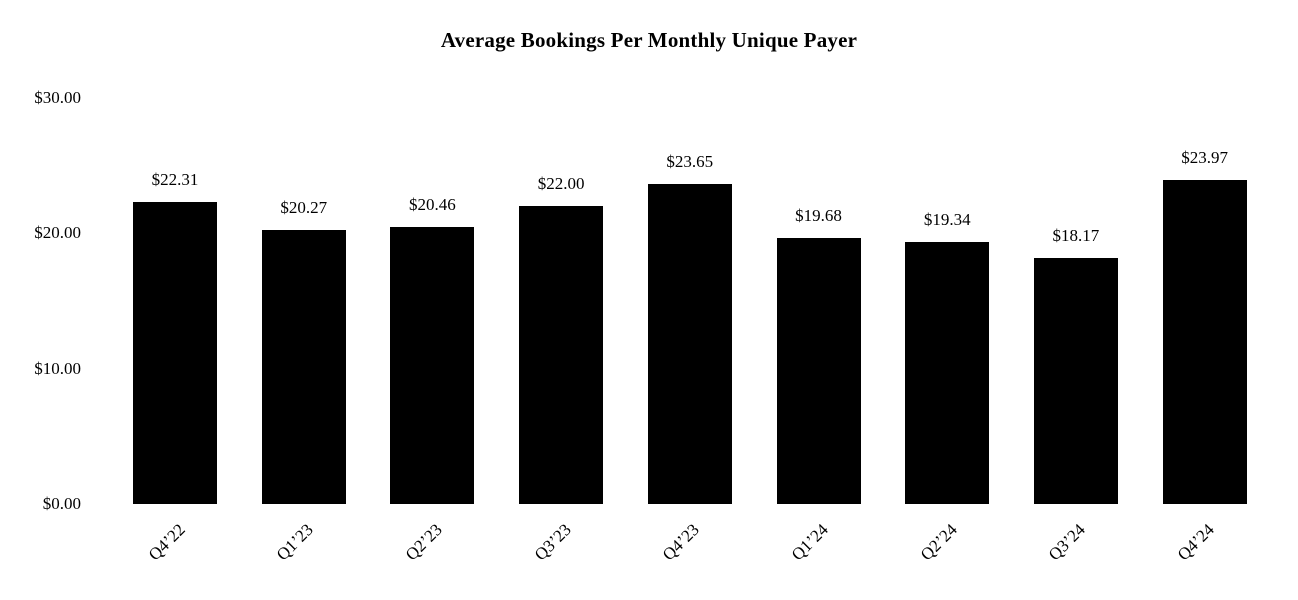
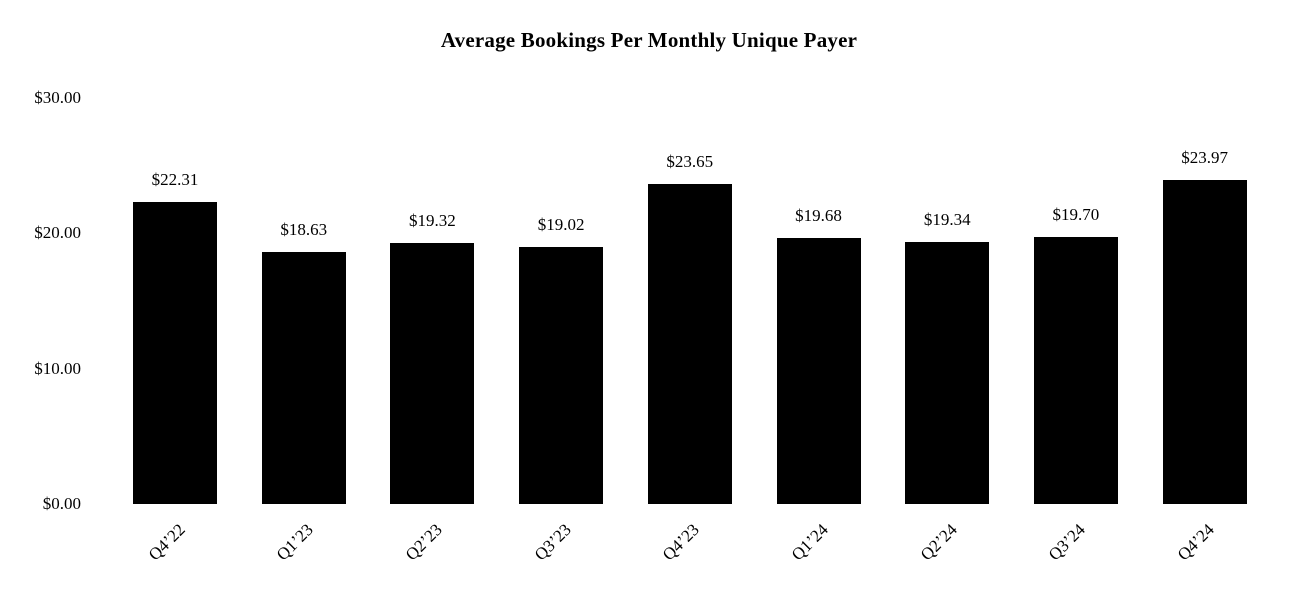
Q1’23: $20.27 -> $18.63
Q2’23: $20.46 -> $19.32
Q3’23: $22.00 -> $19.02
Q3’24: $18.17 -> $19.70
